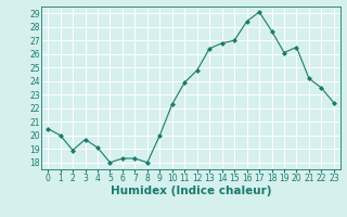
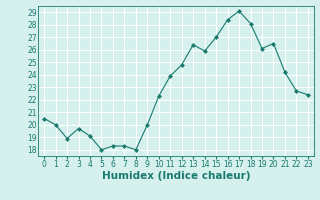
14: 26.8 -> 25.9
18: 27.7 -> 28.1
22: 23.5 -> 22.7
